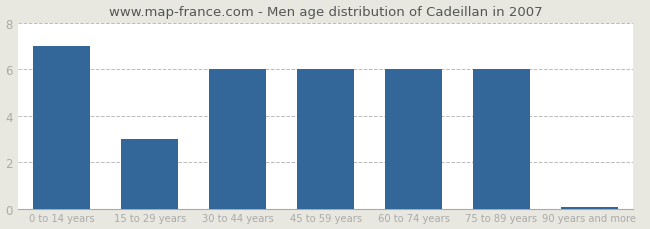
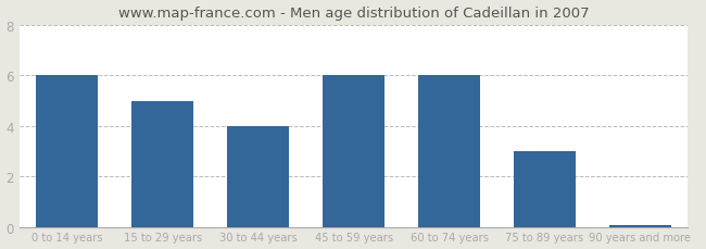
0 to 14 years: 7.00 -> 6.00
15 to 29 years: 3.00 -> 5.00
30 to 44 years: 6.00 -> 4.00
75 to 89 years: 6.00 -> 3.00
